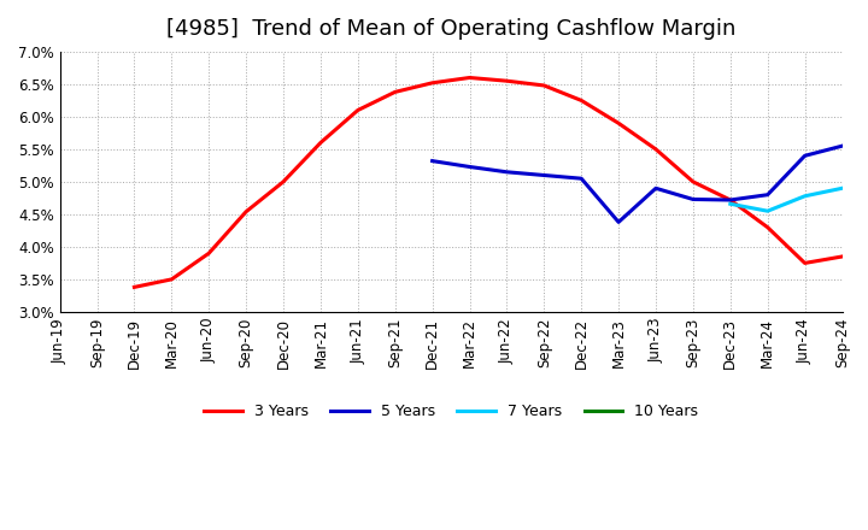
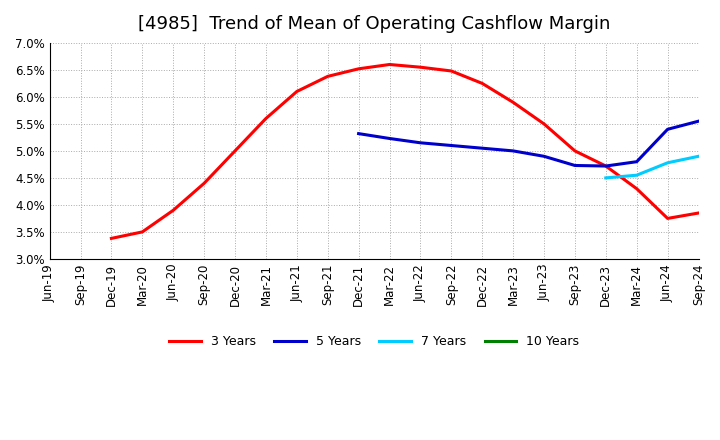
3 Years/Sep-20: 4.54% -> 4.40%
5 Years/Mar-23: 4.38% -> 5.00%
7 Years/Dec-23: 4.66% -> 4.50%
